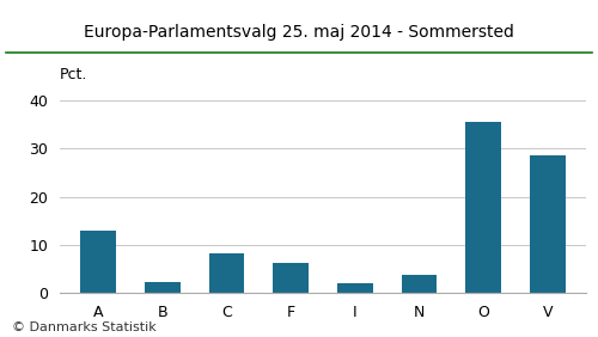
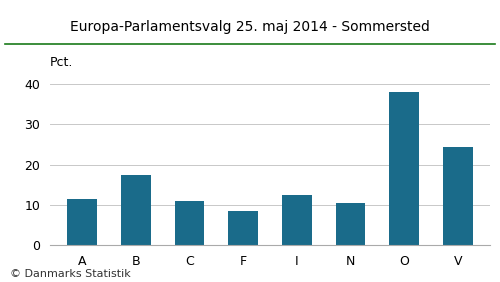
A: 13.0 -> 11.5
B: 2.3 -> 17.5
C: 8.2 -> 11.0
F: 6.3 -> 8.5
I: 2.1 -> 12.5
N: 3.8 -> 10.5
O: 35.5 -> 38.0
V: 28.6 -> 24.5
